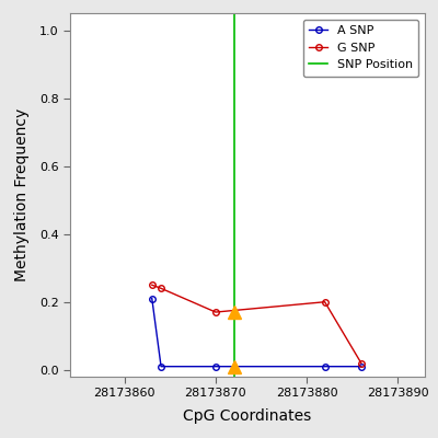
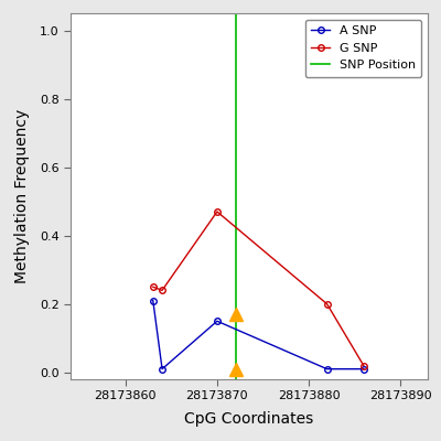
A SNP/28173870: 0.01 -> 0.15
G SNP/28173870: 0.17 -> 0.47
